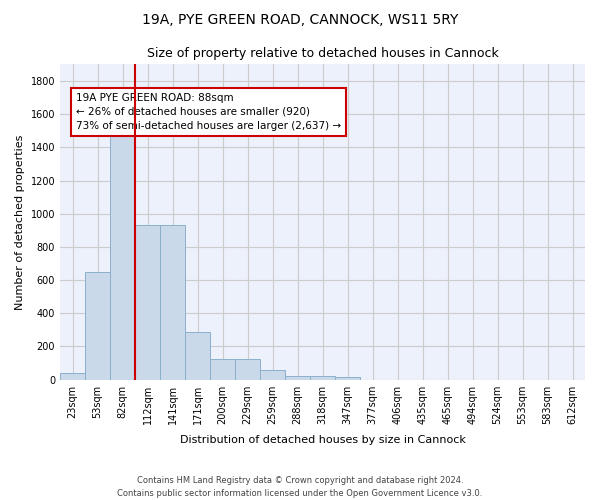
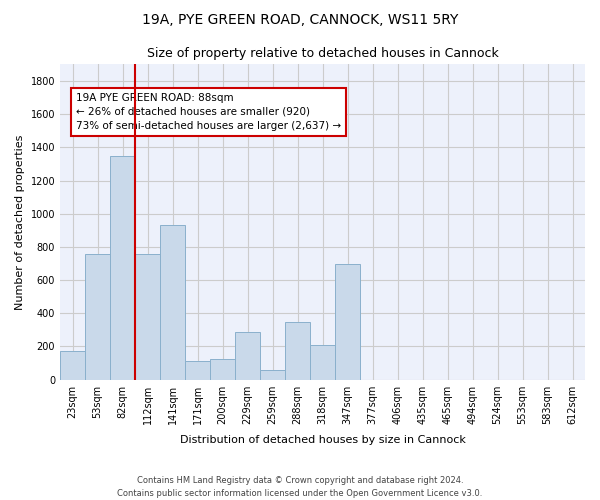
23sqm: 40 -> 170
53sqm: 650 -> 760
82sqm: 1480 -> 1350
112sqm: 940 -> 760
171sqm: 290 -> 110
229sqm: 120 -> 290
288sqm: 20 -> 350
318sqm: 20 -> 210
347sqm: 20 -> 700
